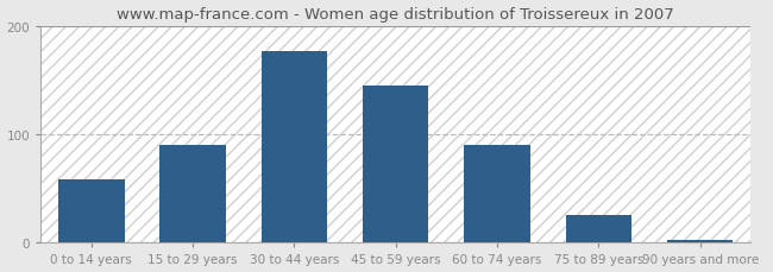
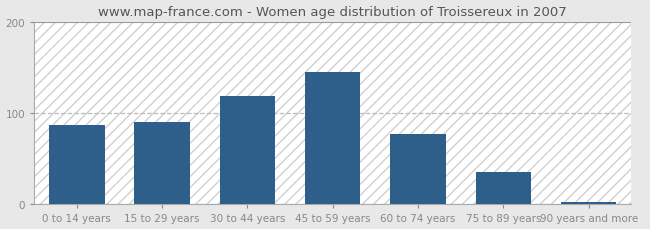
0 to 14 years: 58 -> 87
30 to 44 years: 176 -> 118
60 to 74 years: 90 -> 77
75 to 89 years: 26 -> 35
